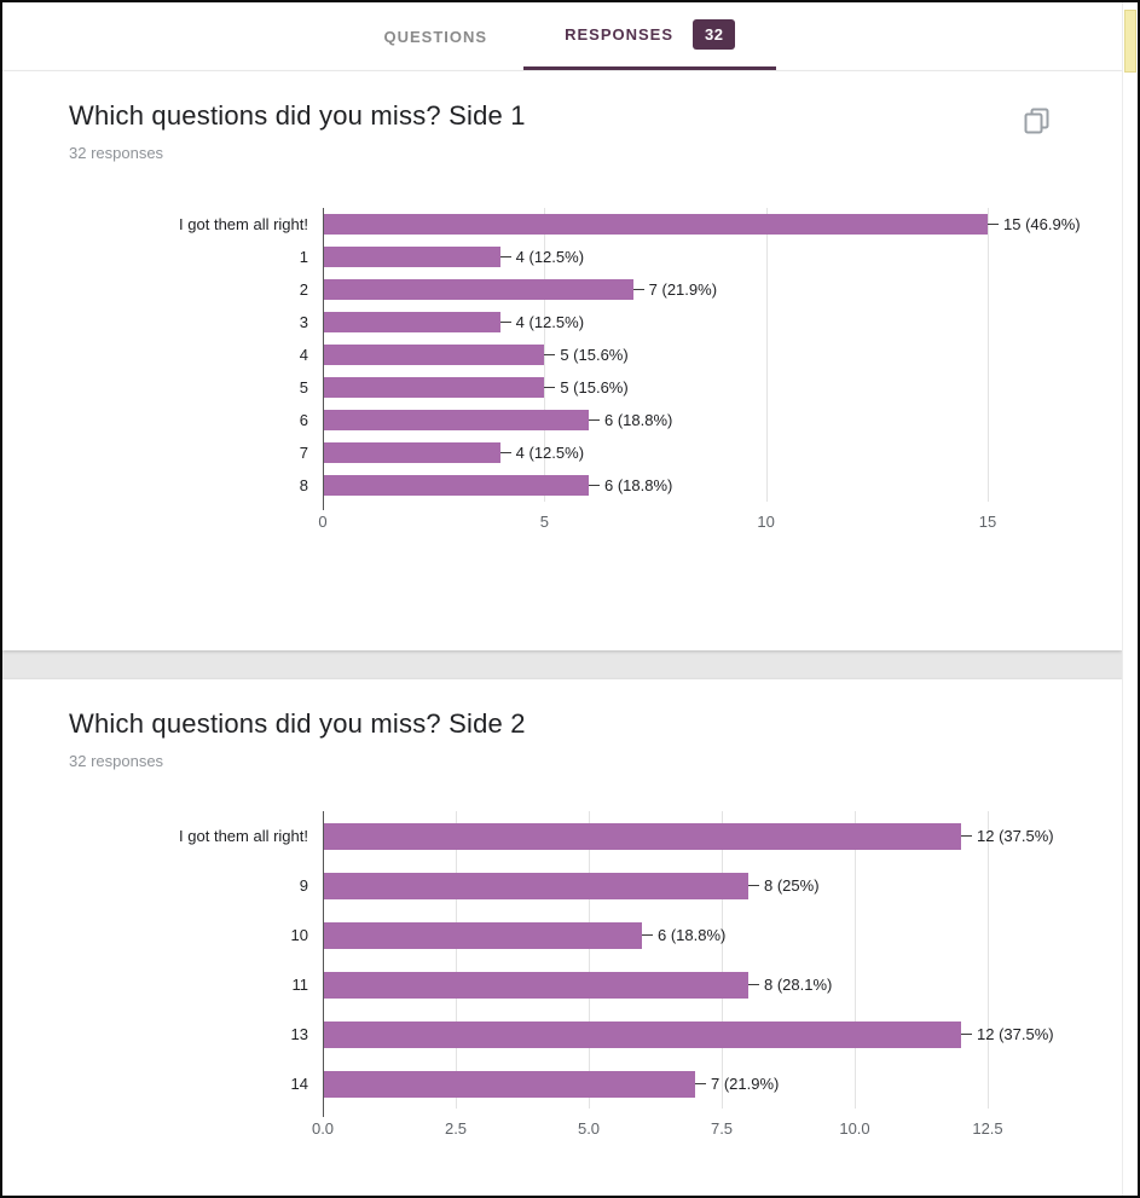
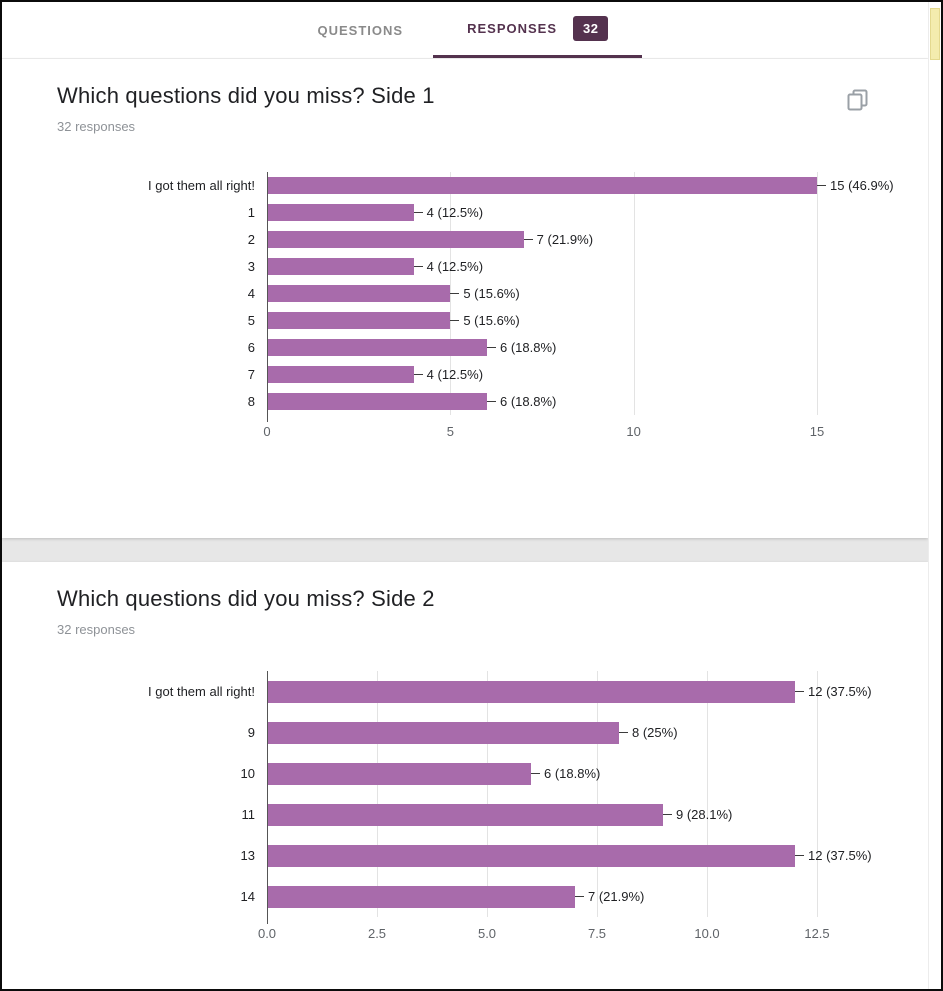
Which questions did you miss? Side 2/11: 8 -> 9
